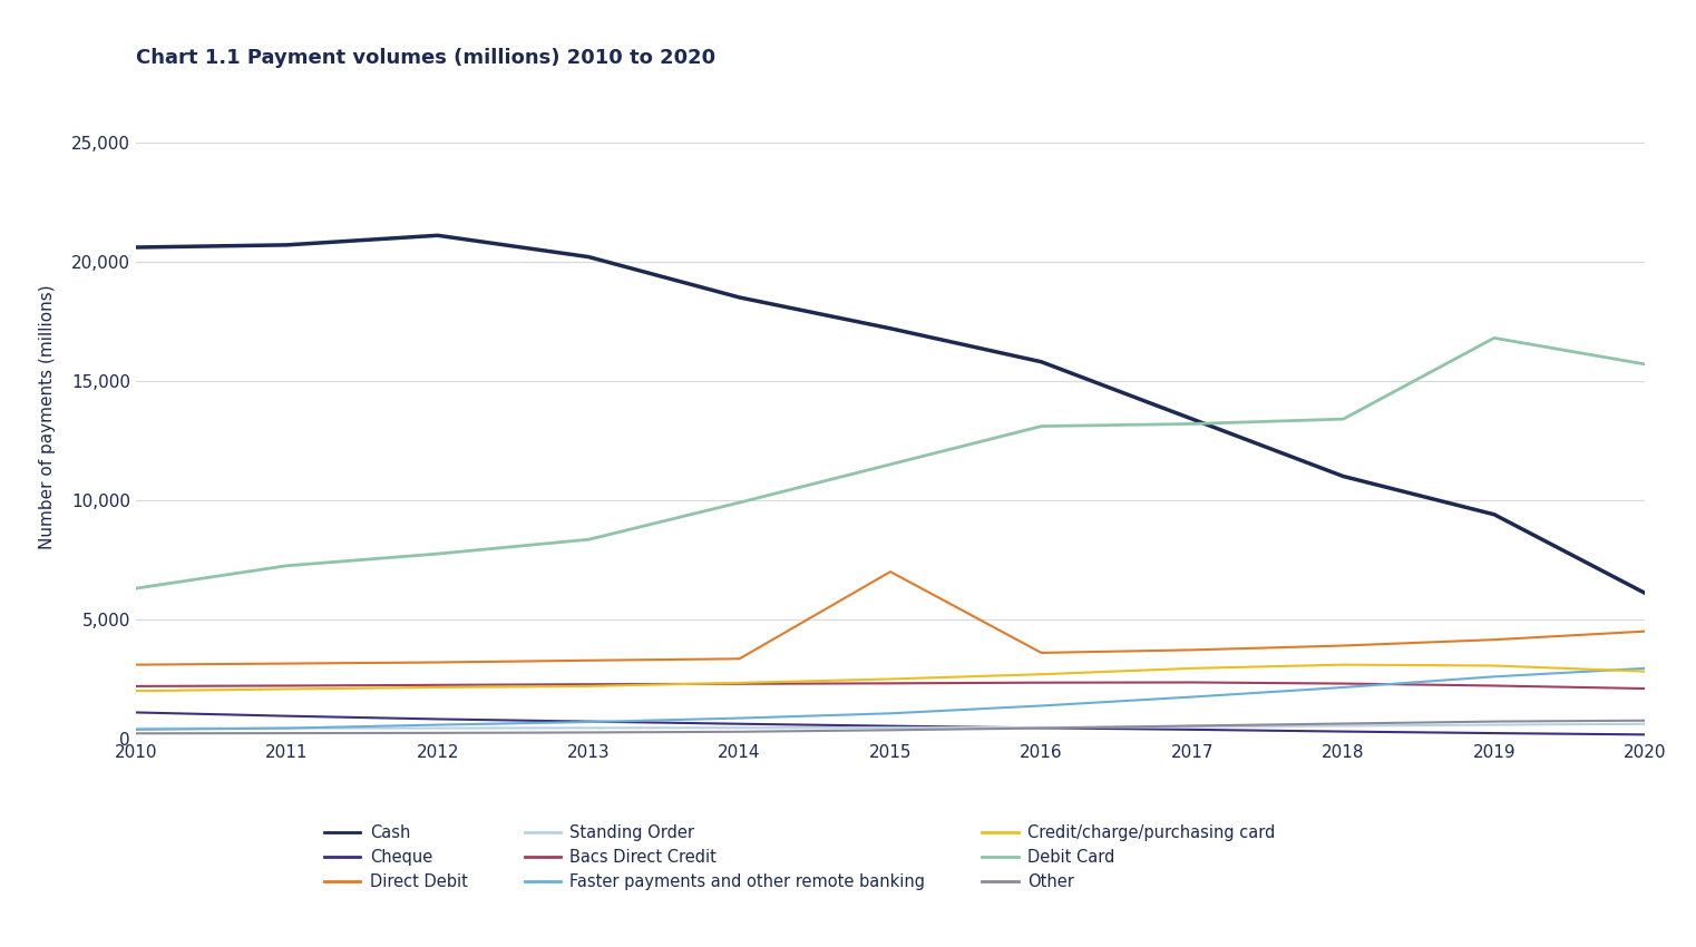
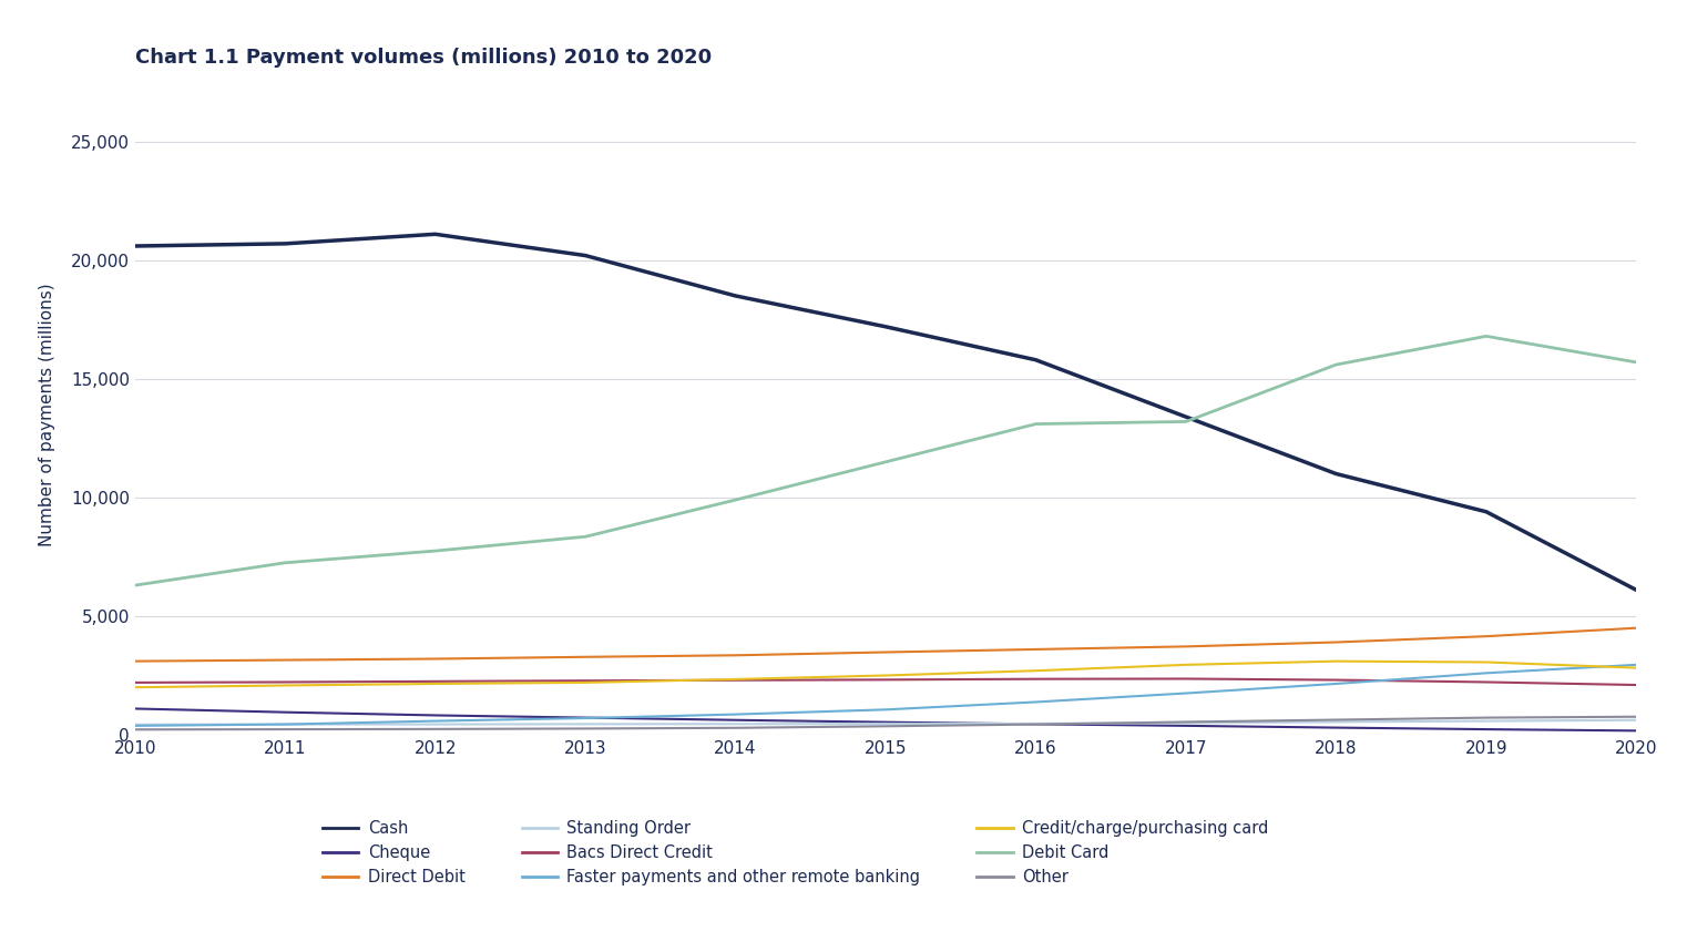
Direct Debit/2015: 7,000 -> 3,480
Debit Card/2018: 13,400 -> 15,600
